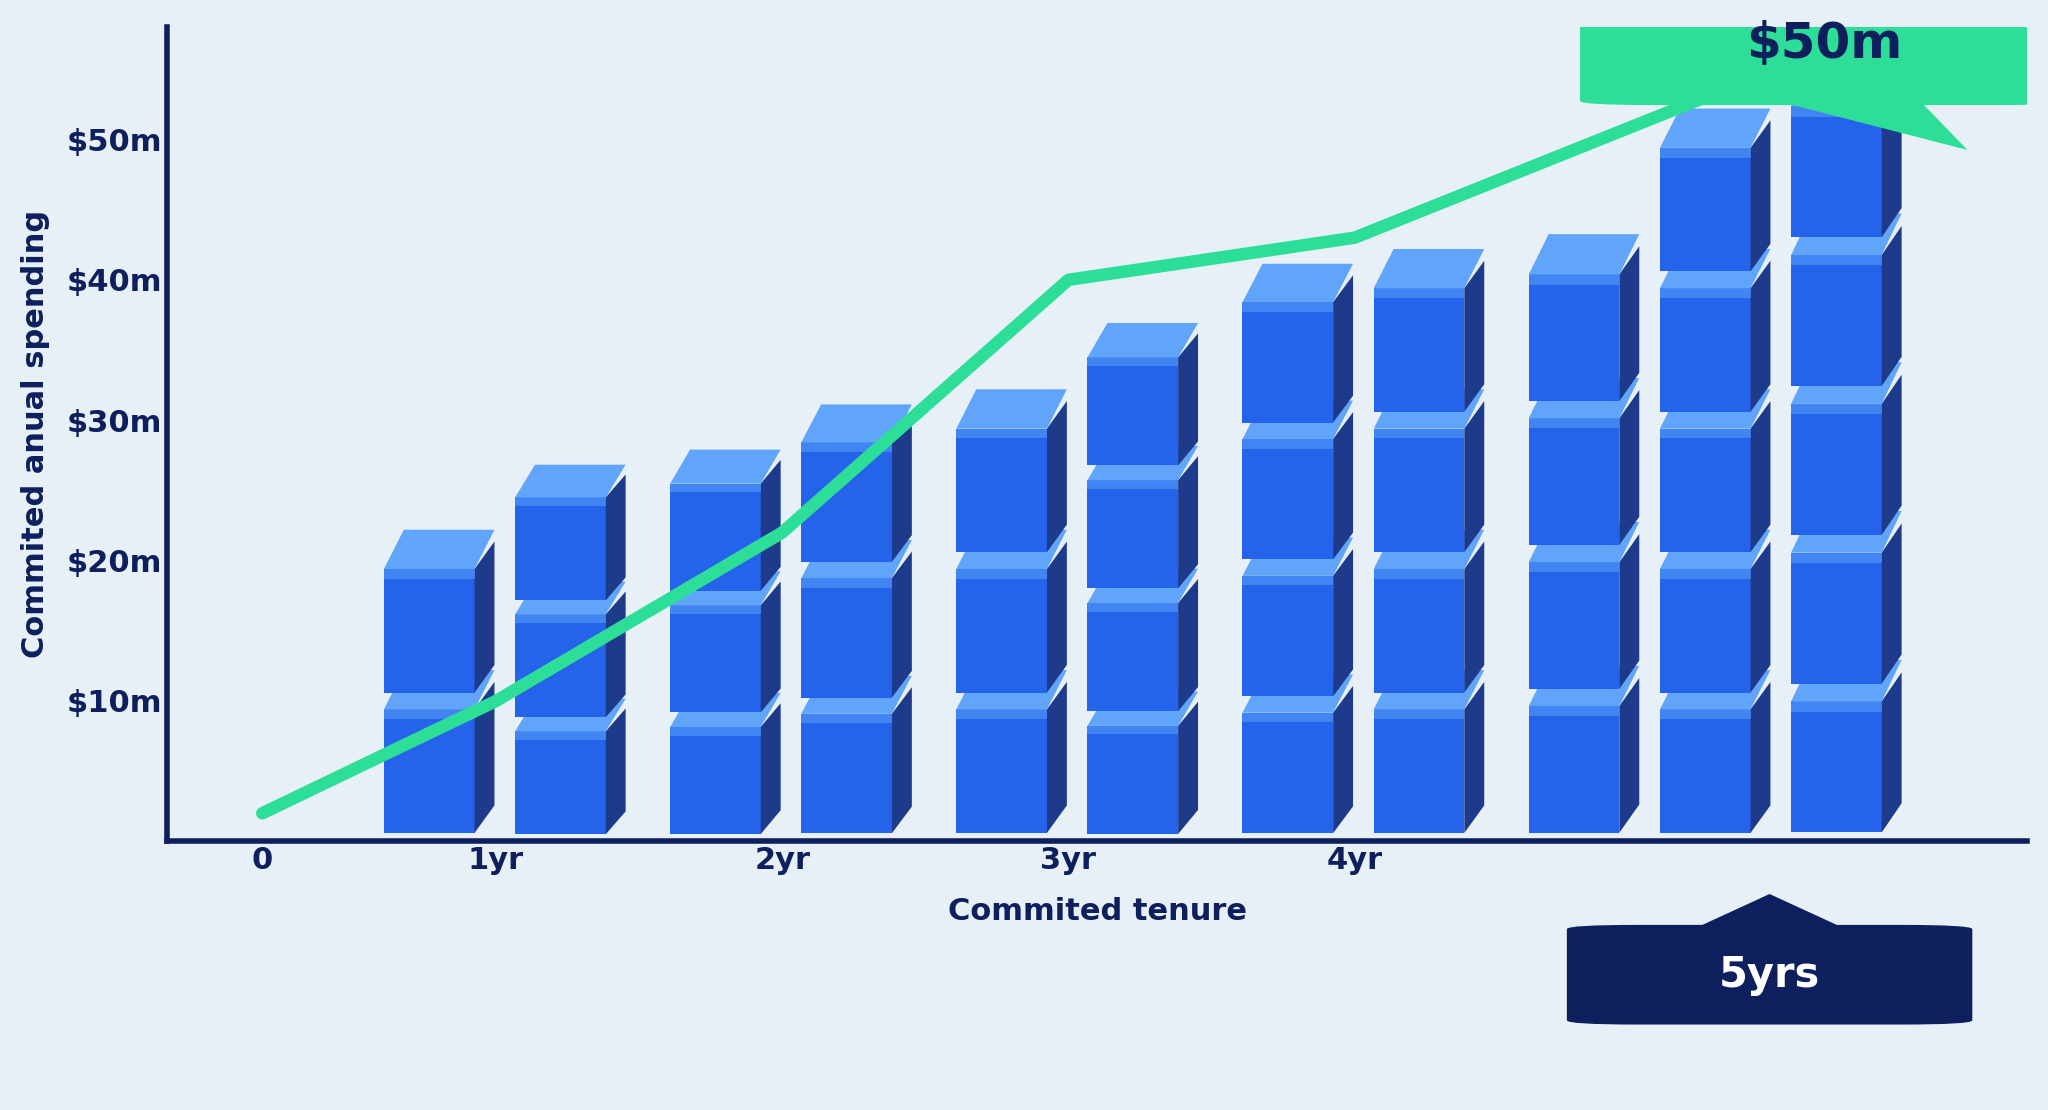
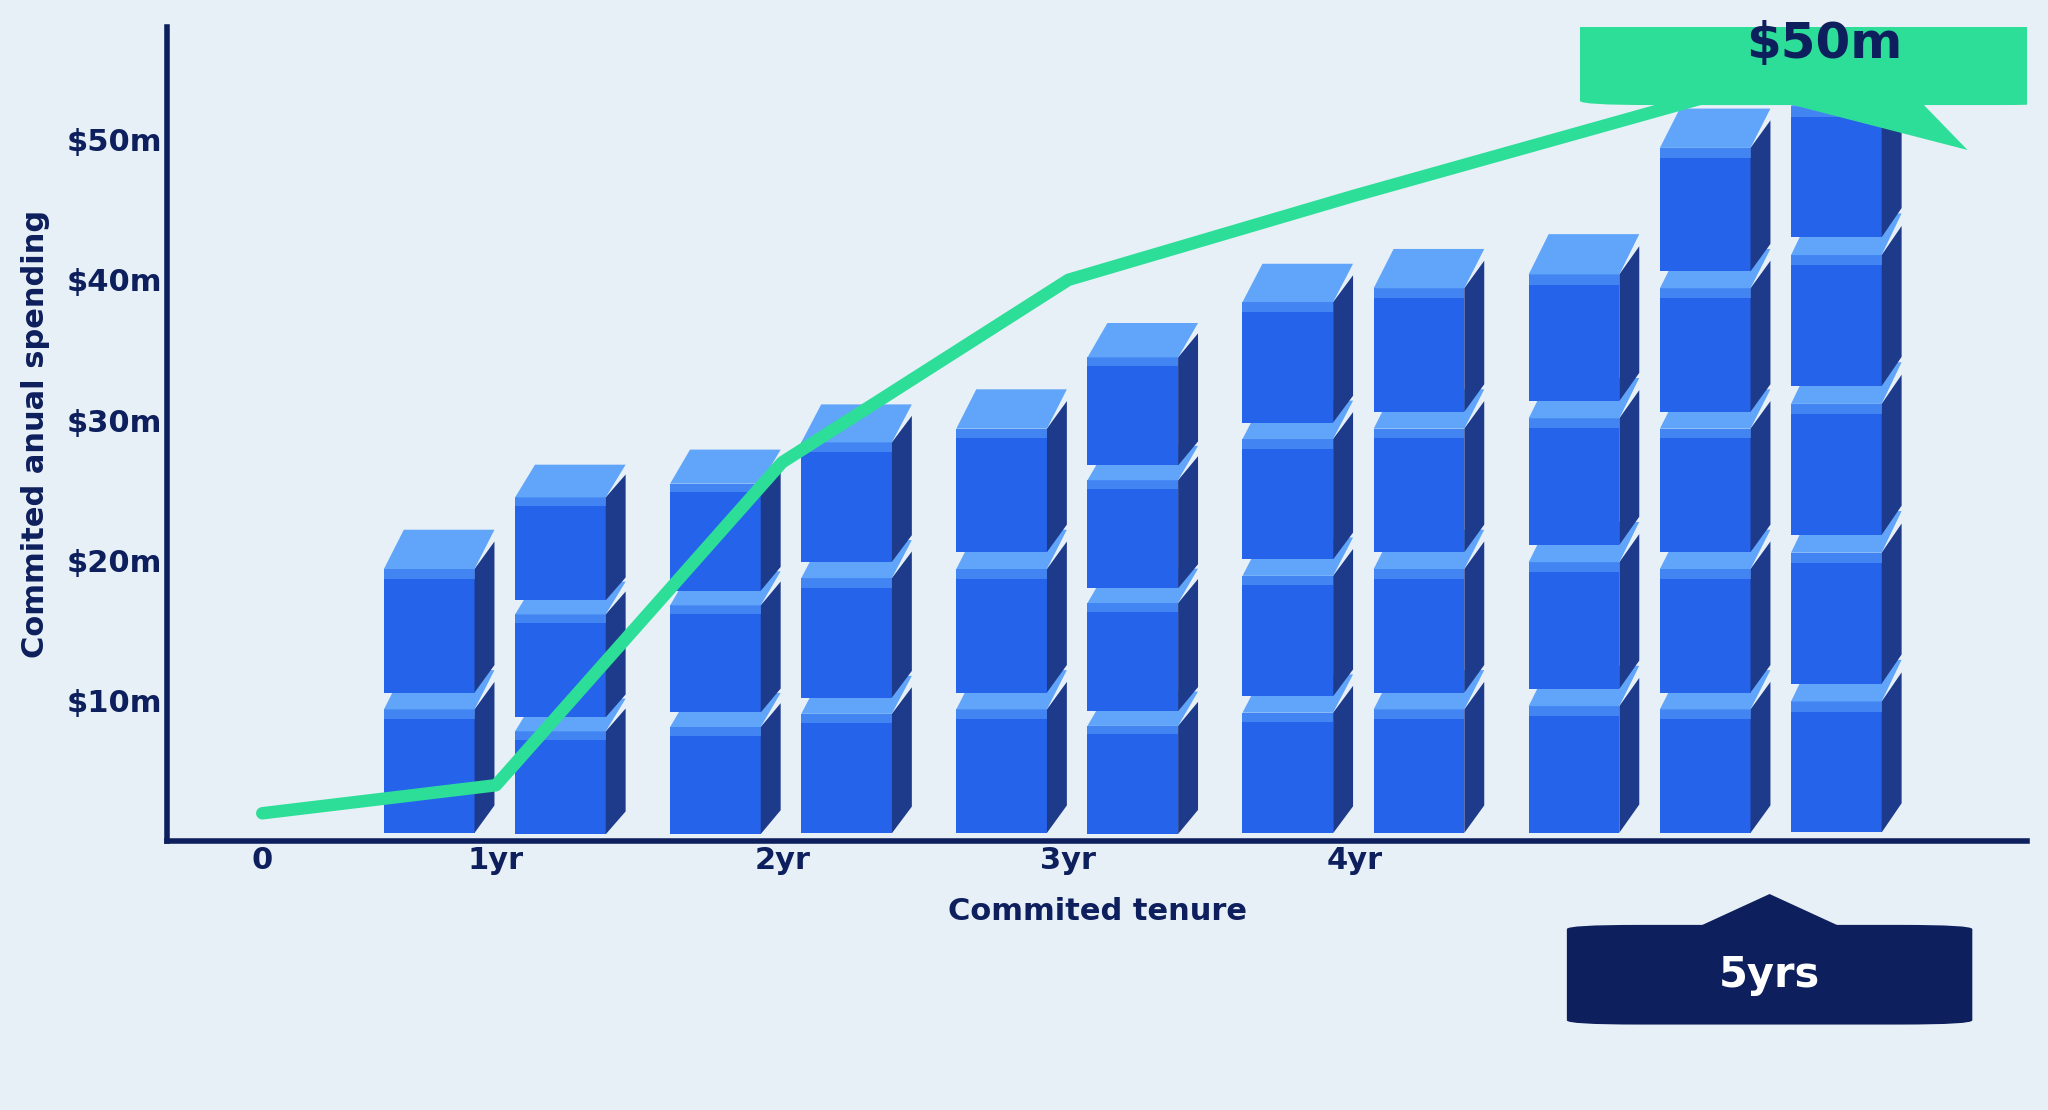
1yr: $10m -> $4m
2yr: $22m -> $27m
4yr: $43m -> $46m
